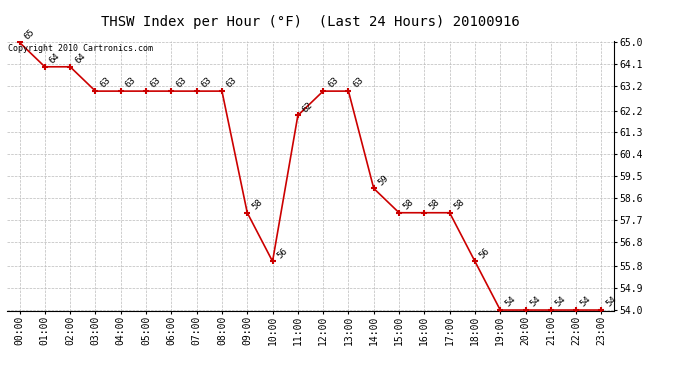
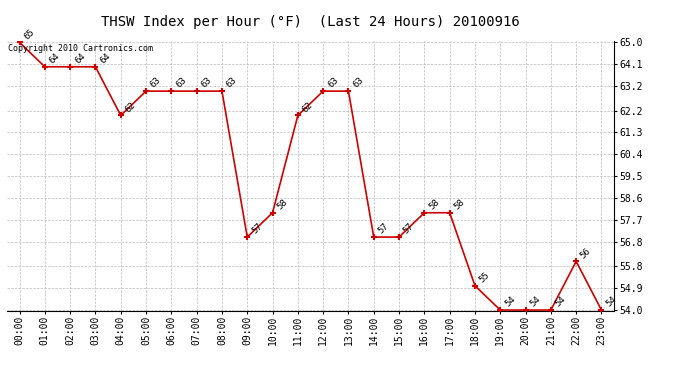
03:00: 63 -> 64
04:00: 63 -> 62
09:00: 58 -> 57
10:00: 56 -> 58
14:00: 59 -> 57
15:00: 58 -> 57
18:00: 56 -> 55
22:00: 54 -> 56
